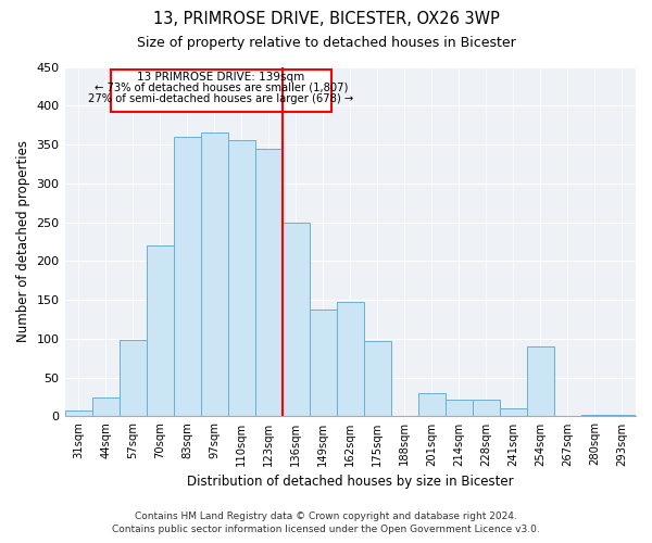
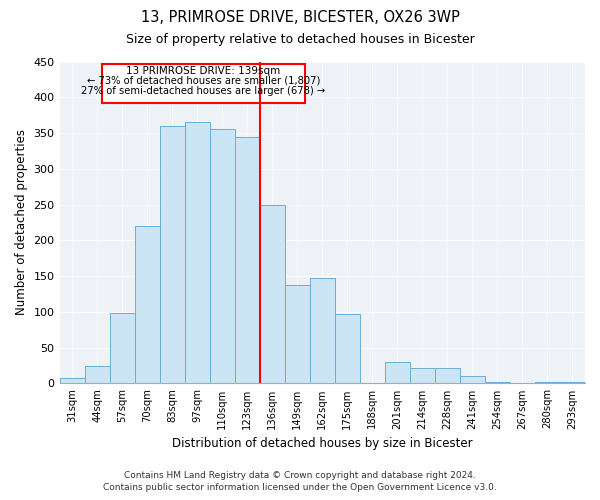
254sqm: 90 -> 2
